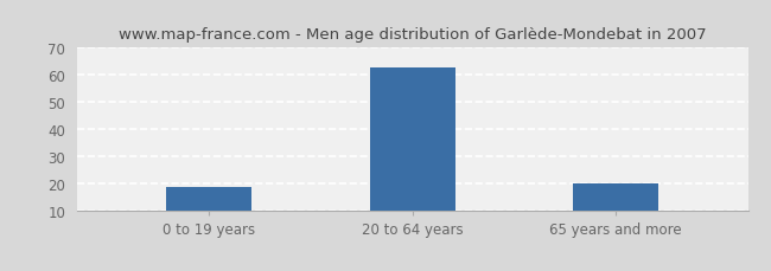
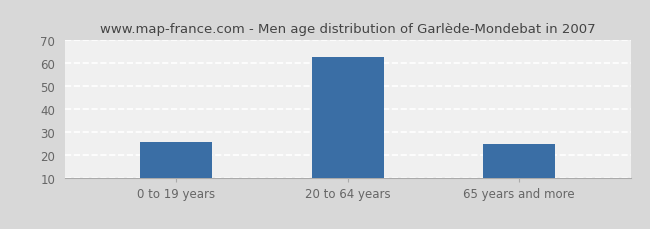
0 to 19 years: 19 -> 26
65 years and more: 20 -> 25
